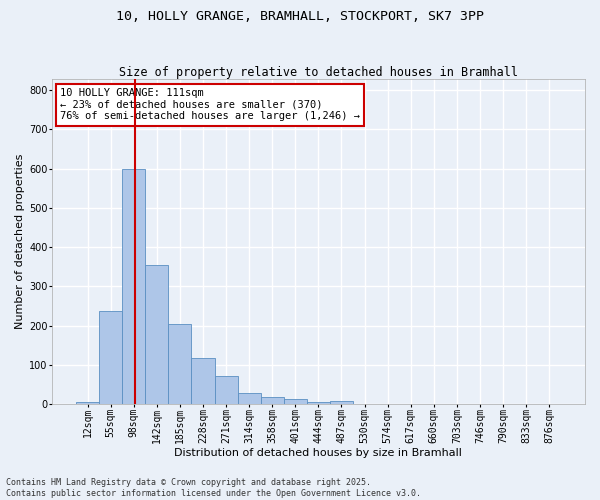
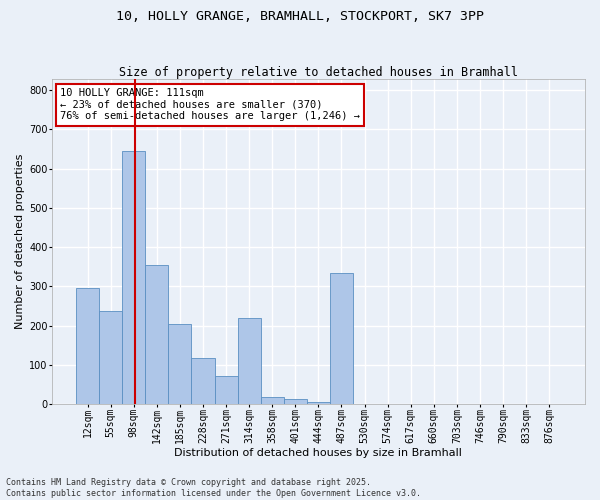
12sqm: 5 -> 295
98sqm: 600 -> 645
314sqm: 27 -> 220
487sqm: 7 -> 335
